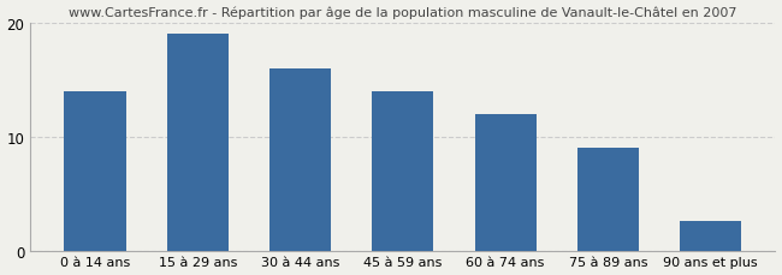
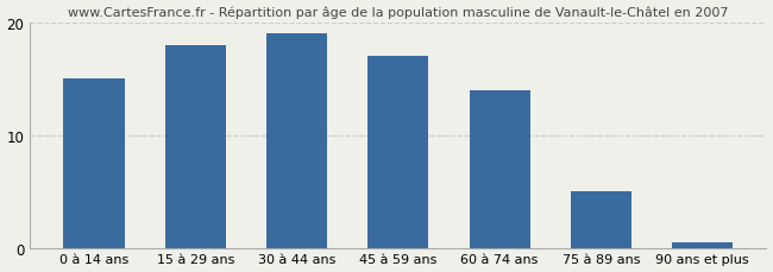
0 à 14 ans: 14.0 -> 15.0
15 à 29 ans: 19.0 -> 18.0
30 à 44 ans: 16.0 -> 19.0
45 à 59 ans: 14.0 -> 17.0
60 à 74 ans: 12.0 -> 14.0
75 à 89 ans: 9.0 -> 5.0
90 ans et plus: 2.6 -> 0.5
